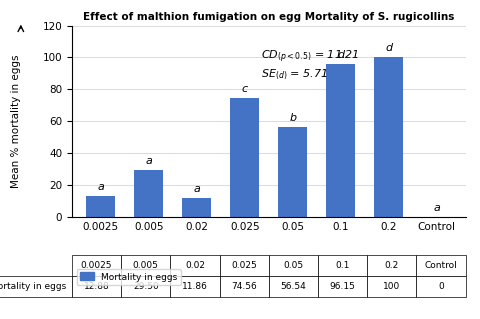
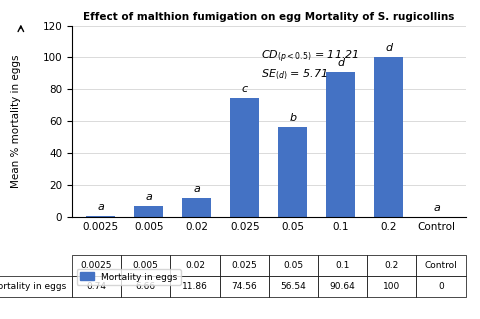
0.0025: 12.88 -> 0.74
0.005: 29.50 -> 6.66
0.1: 96.15 -> 90.64
